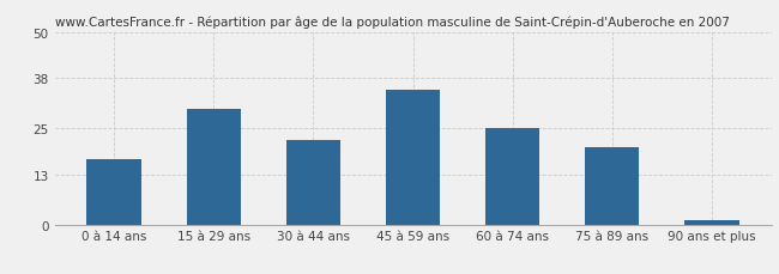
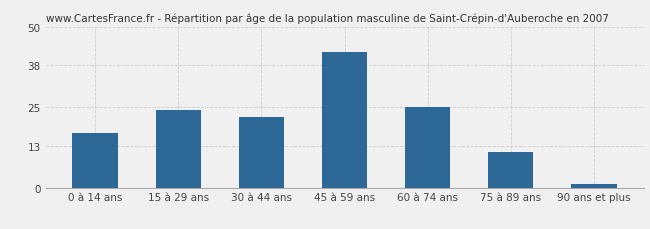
15 à 29 ans: 30 -> 24
45 à 59 ans: 35 -> 42
75 à 89 ans: 20 -> 11
